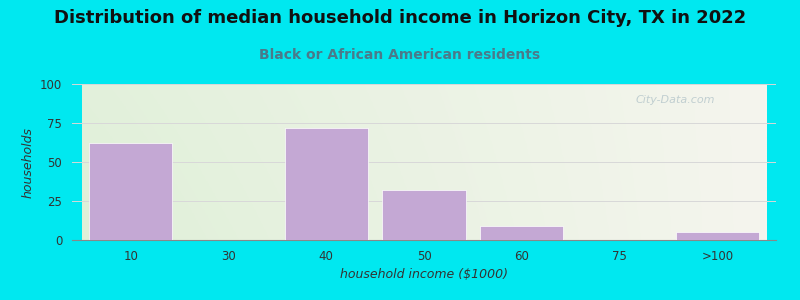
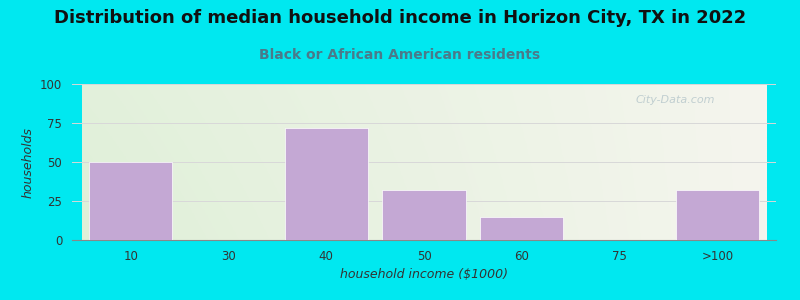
10: 62 -> 50
60: 9 -> 15
>100: 5 -> 32
